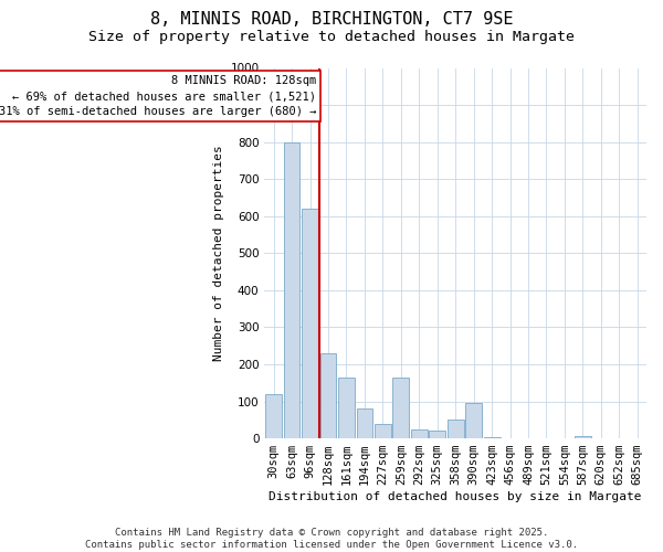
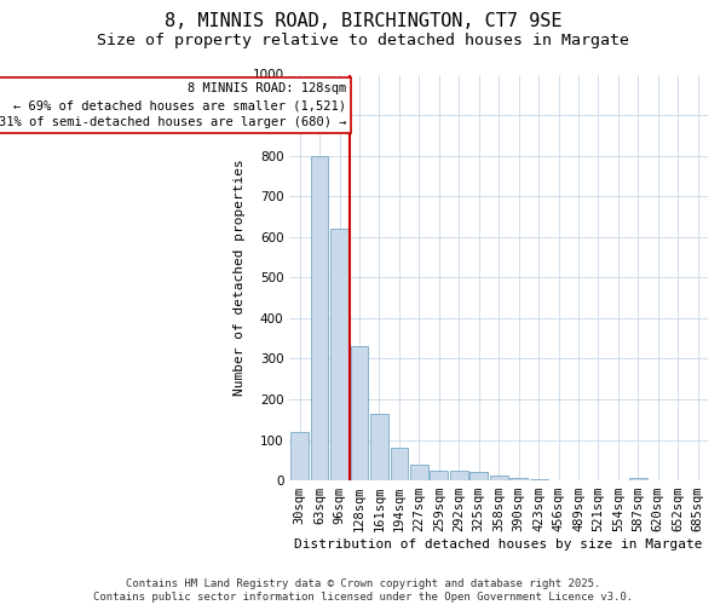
128sqm: 230 -> 330
259sqm: 165 -> 25
358sqm: 50 -> 12
390sqm: 95 -> 5
